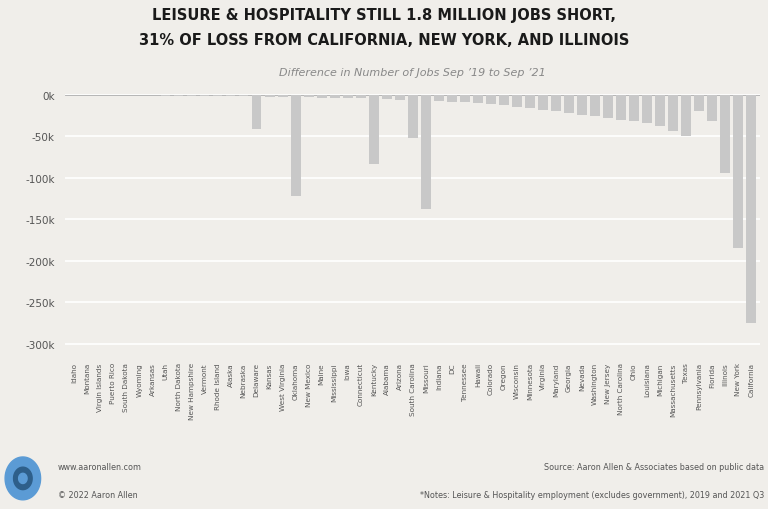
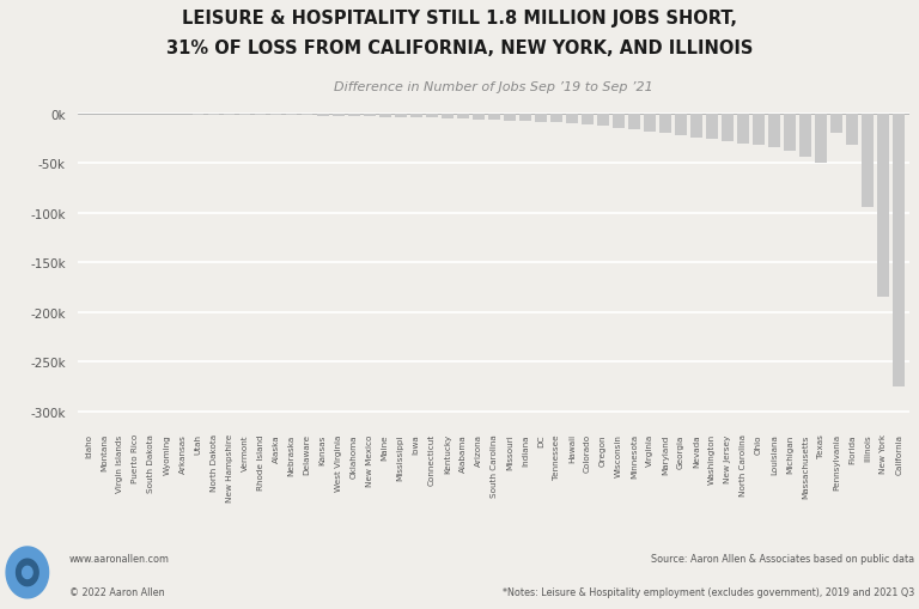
Delaware: -42k -> -2k
Oklahoma: -122k -> -3k
Kentucky: -84k -> -5k
South Carolina: -52k -> -7k
Missouri: -138k -> -7k
